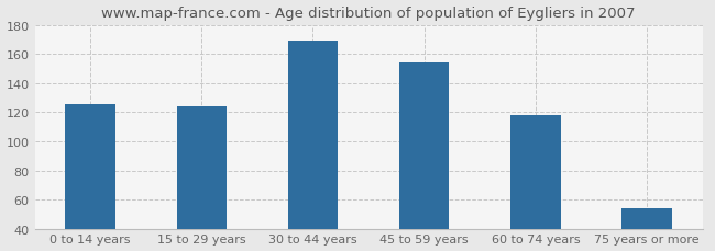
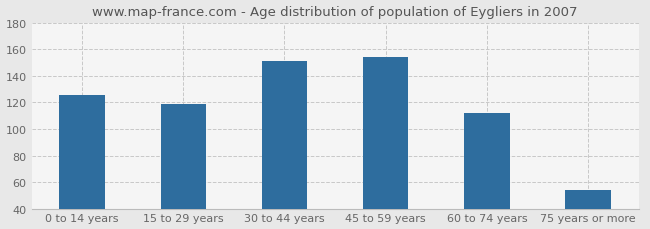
15 to 29 years: 124 -> 119
30 to 44 years: 169 -> 151
60 to 74 years: 118 -> 112
